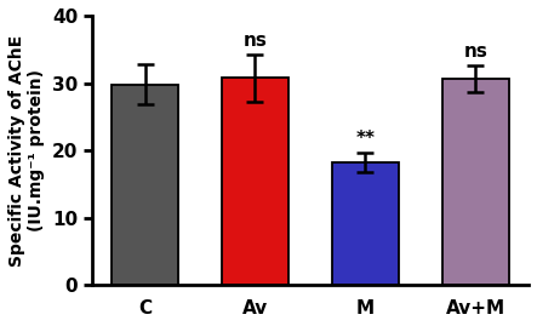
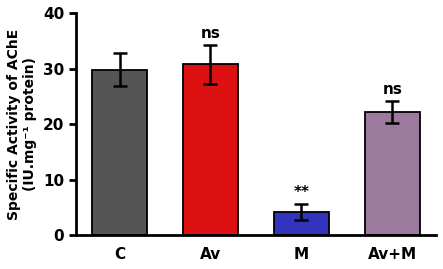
M: 18.2 -> 4.2
Av+M: 30.6 -> 22.2
